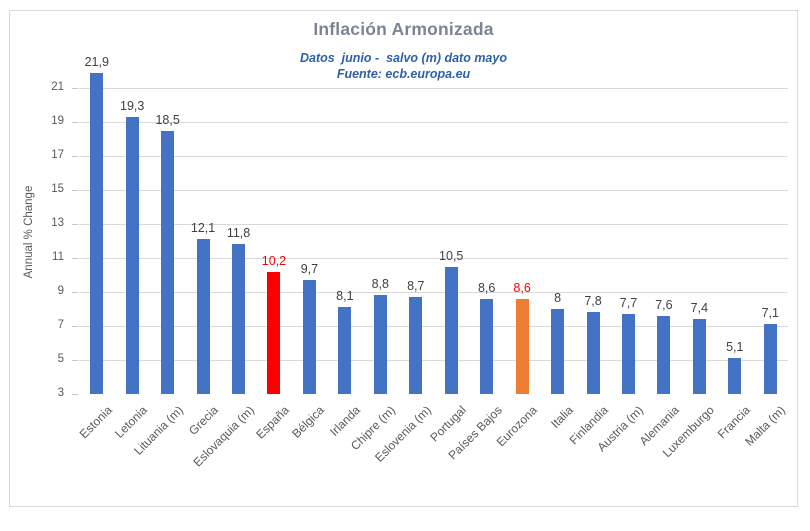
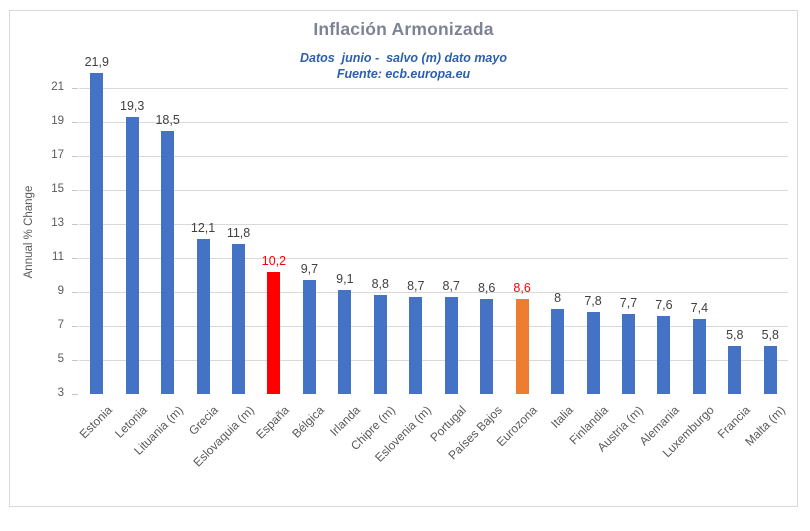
Irlanda: 8,1 -> 9,1
Portugal: 10,5 -> 8,7
Francia: 5,1 -> 5,8
Malta (m): 7,1 -> 5,8
